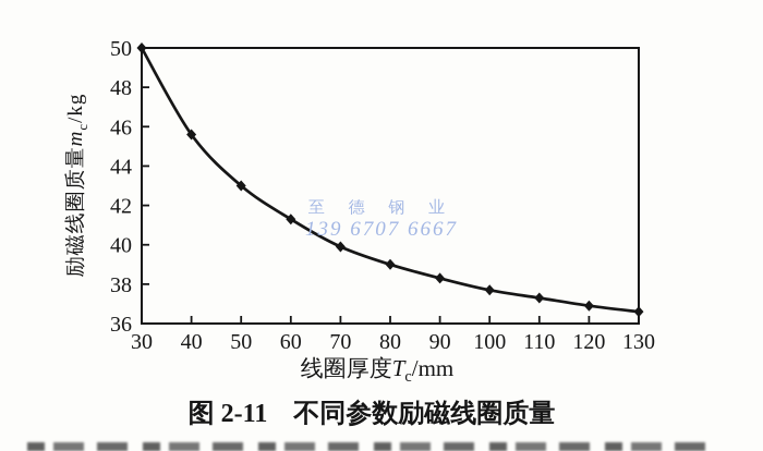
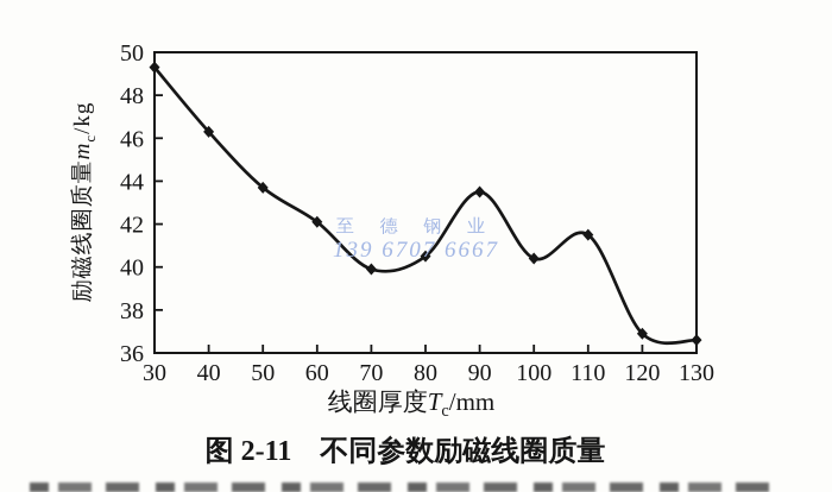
30: 50.0 -> 49.3
40: 45.6 -> 46.3
50: 43.0 -> 43.7
60: 41.3 -> 42.1
80: 39.0 -> 40.5
90: 38.3 -> 43.5
100: 37.7 -> 40.4
110: 37.3 -> 41.5
